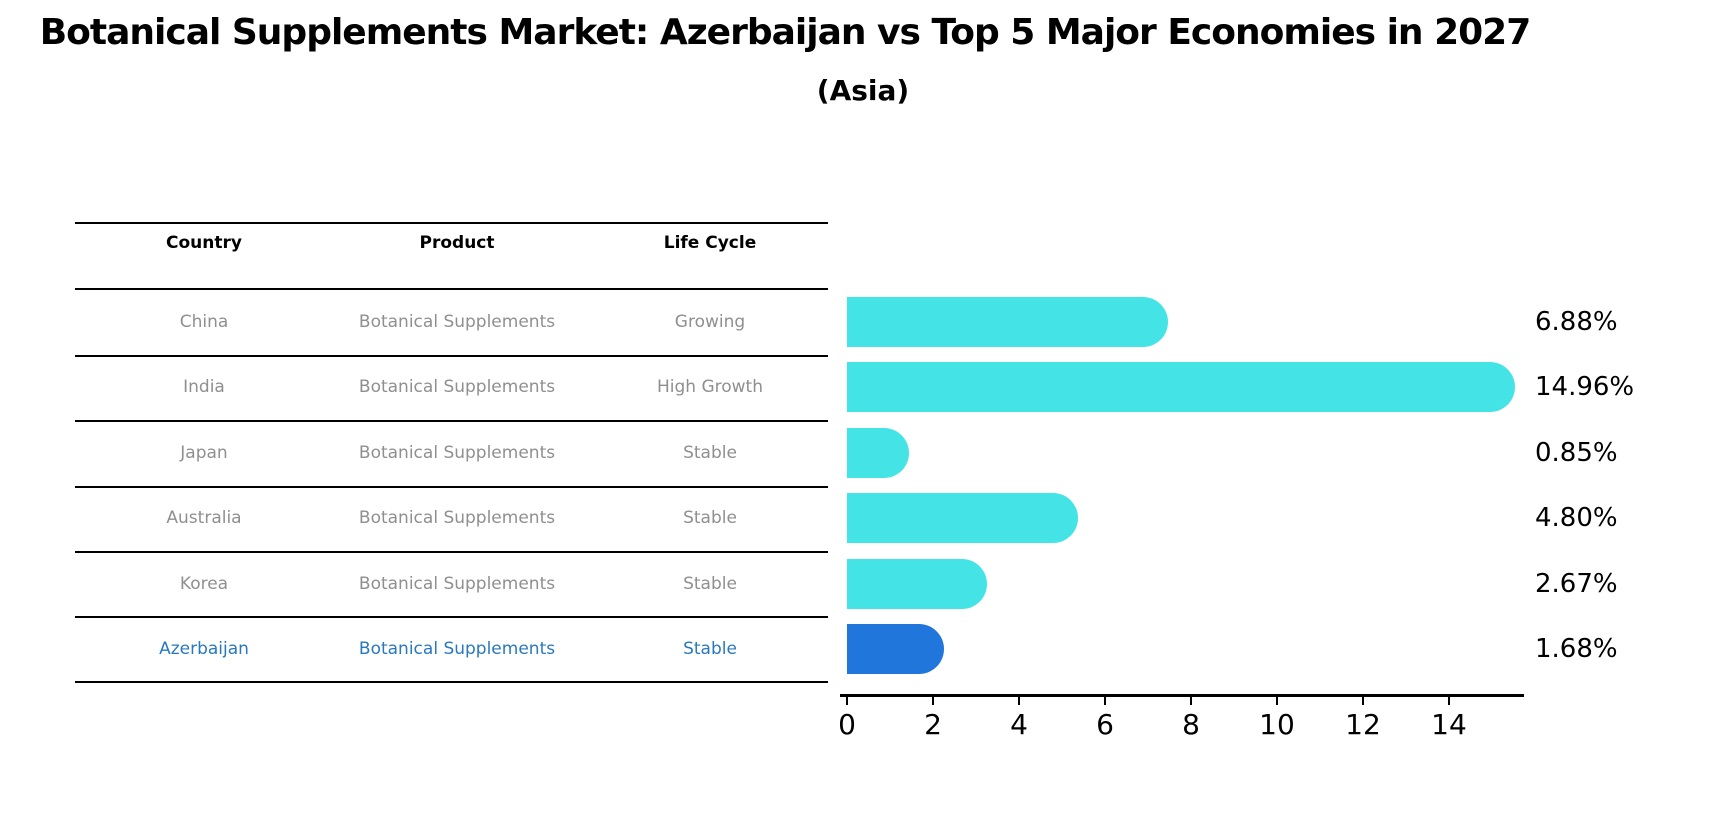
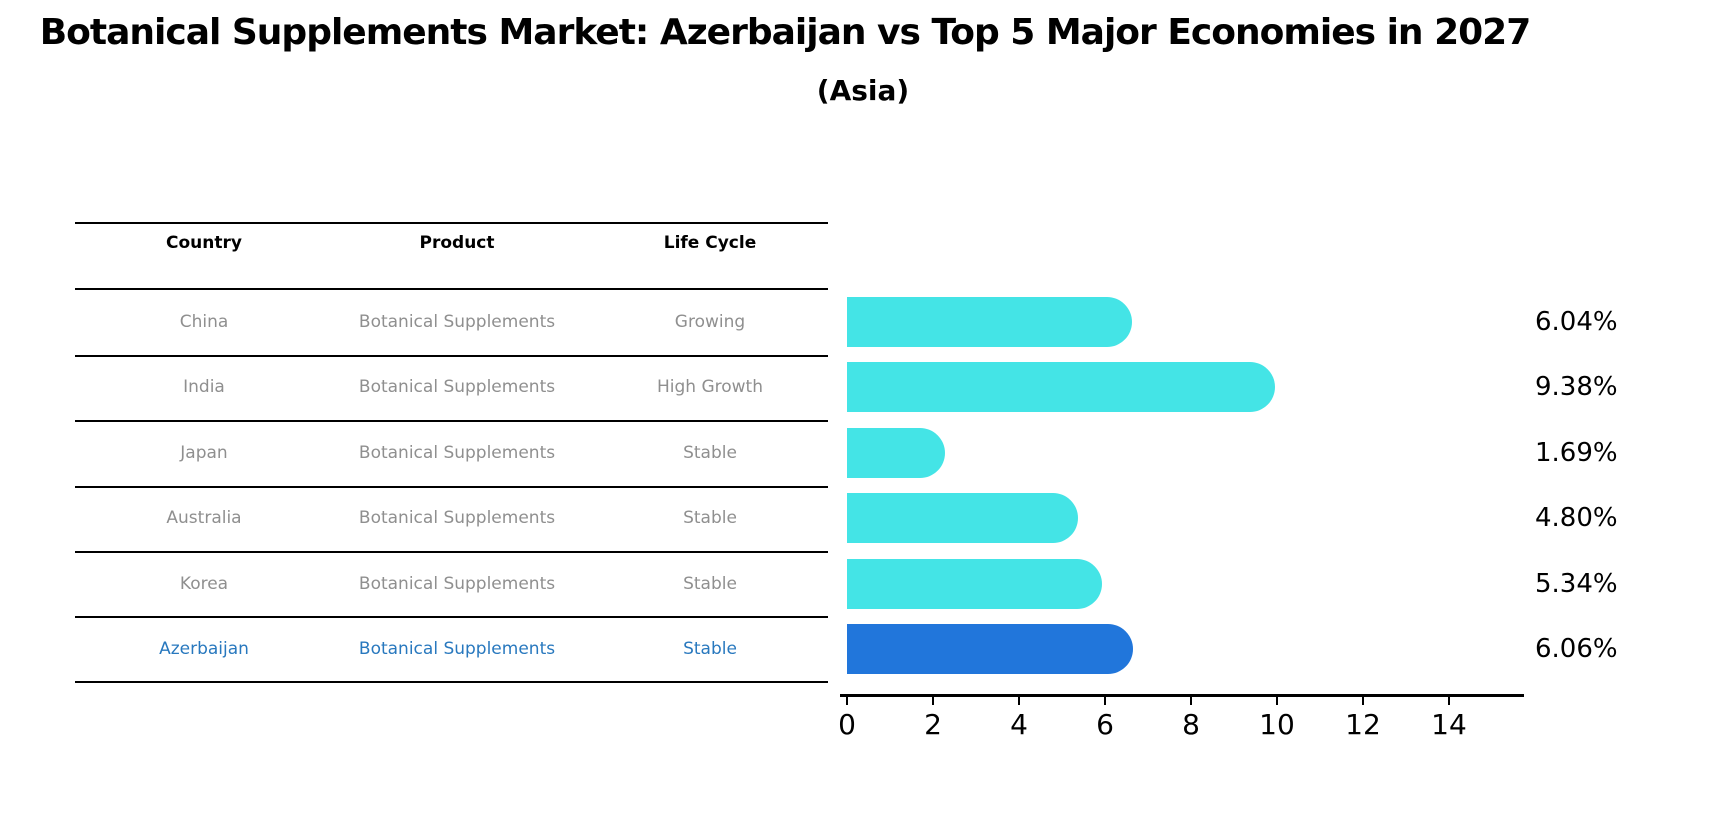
China: 6.88% -> 6.04%
India: 14.96% -> 9.38%
Japan: 0.85% -> 1.69%
Korea: 2.67% -> 5.34%
Azerbaijan: 1.68% -> 6.06%
